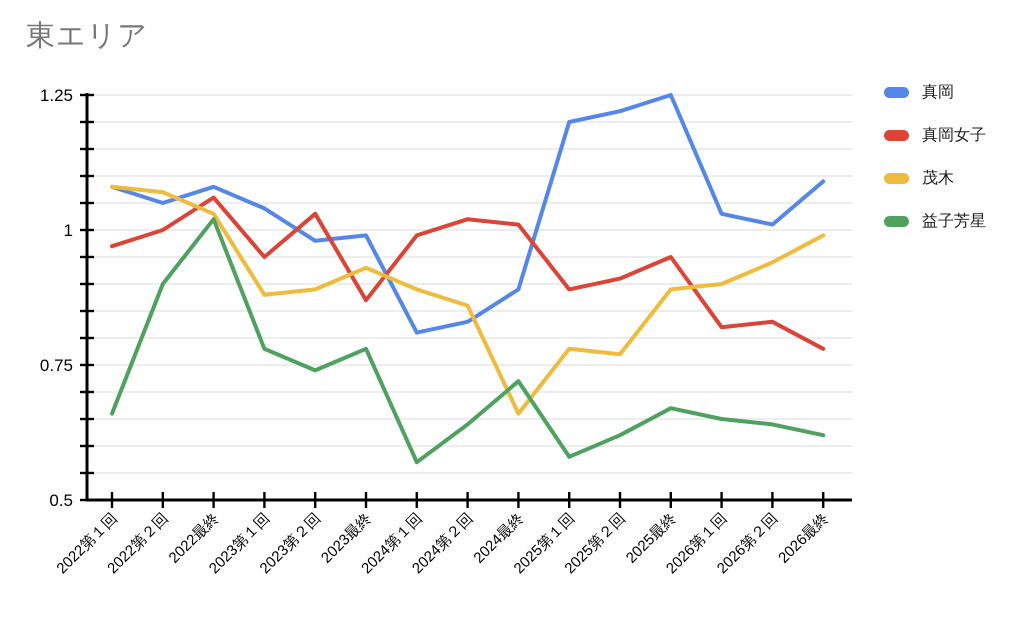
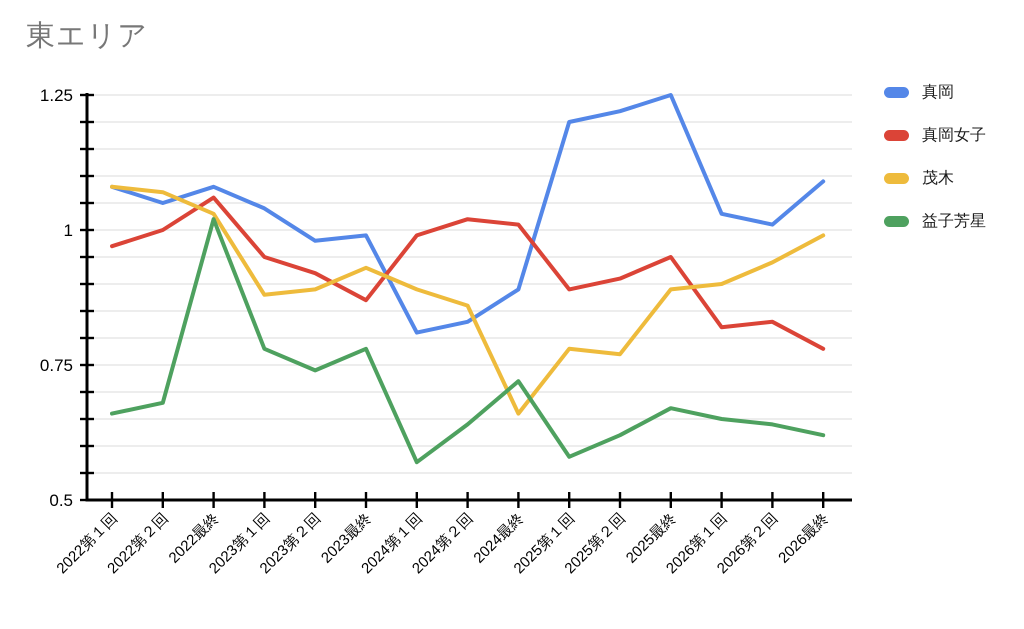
益子芳星/2022第２回: 0.90 -> 0.68
真岡女子/2023第２回: 1.03 -> 0.92
